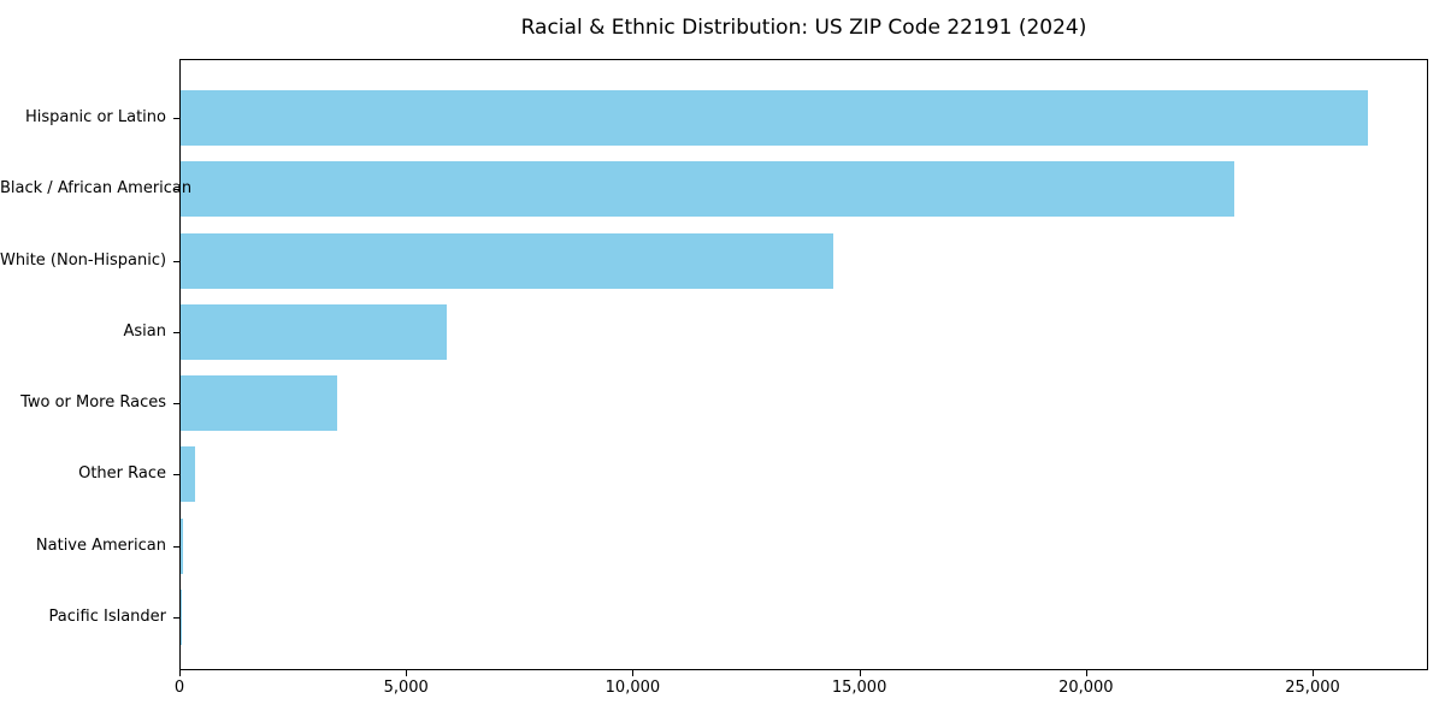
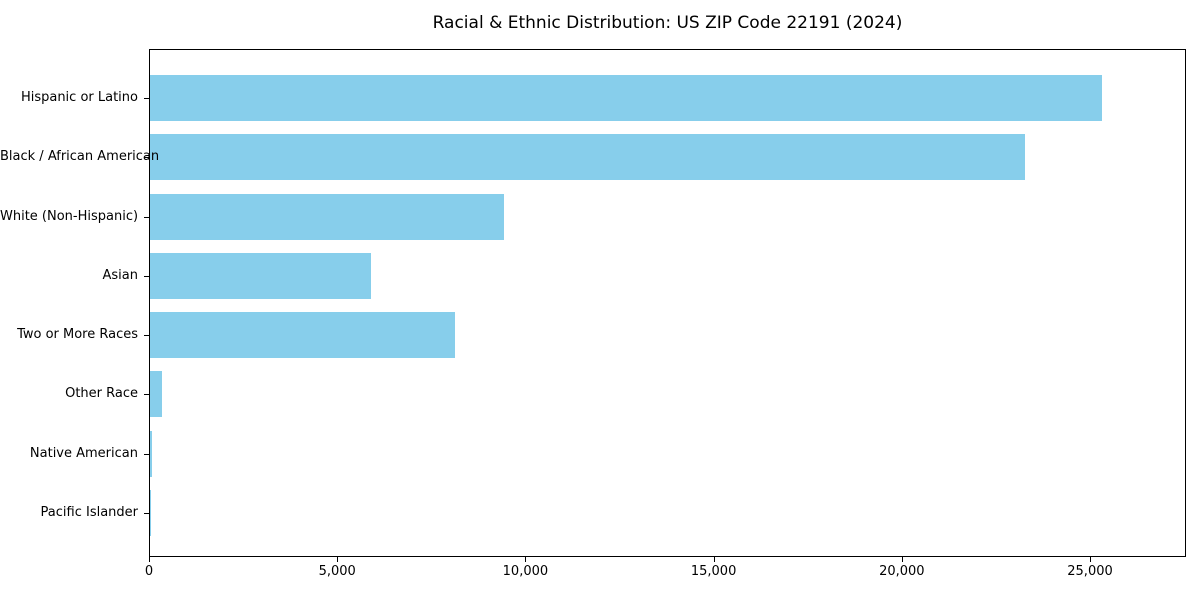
Hispanic or Latino: 26200 -> 25300
White (Non-Hispanic): 14400 -> 9400
Two or More Races: 3400 -> 8100
